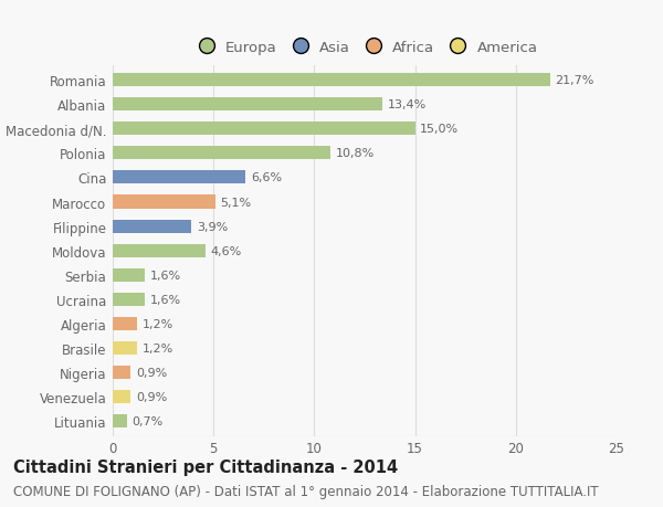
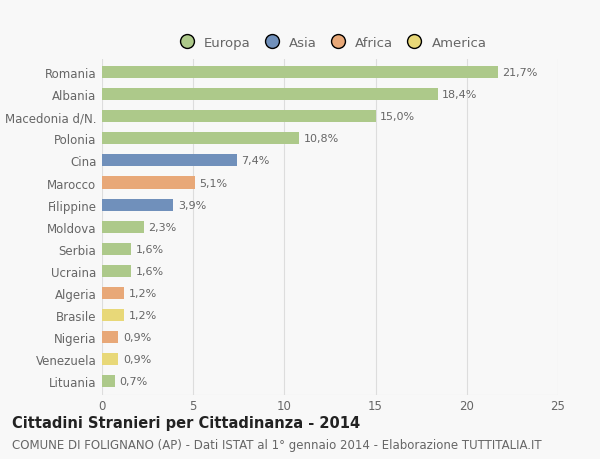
Albania: 13,4% -> 18,4%
Cina: 6,6% -> 7,4%
Moldova: 4,6% -> 2,3%
